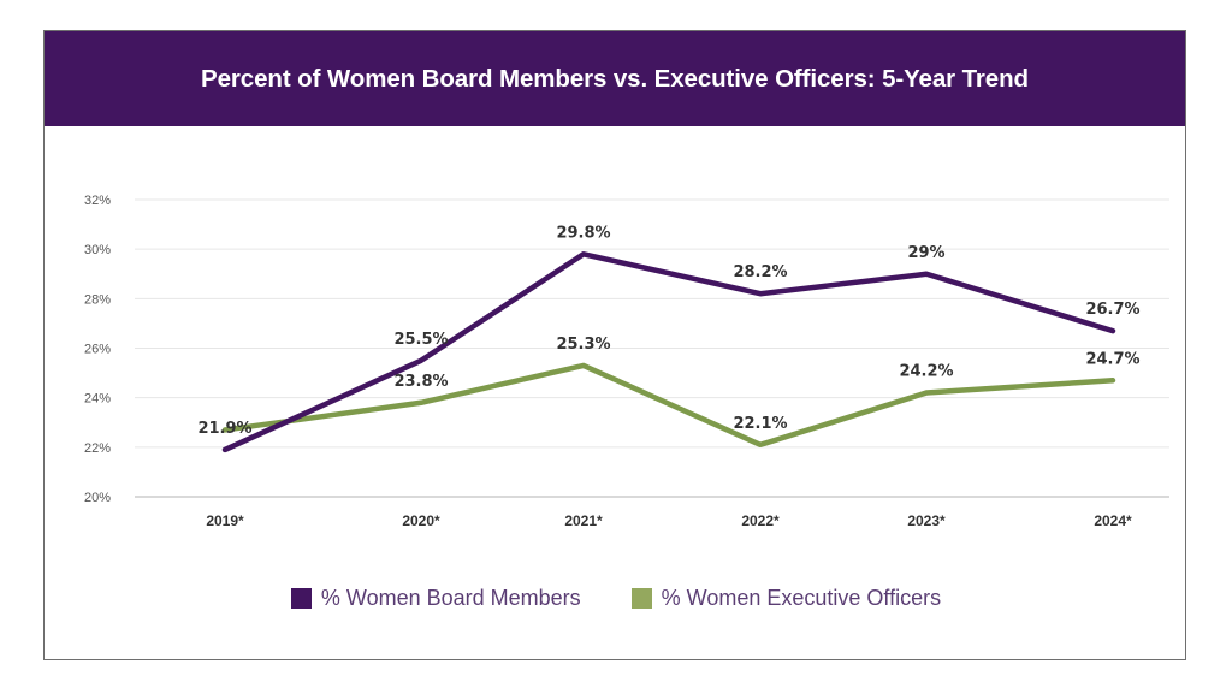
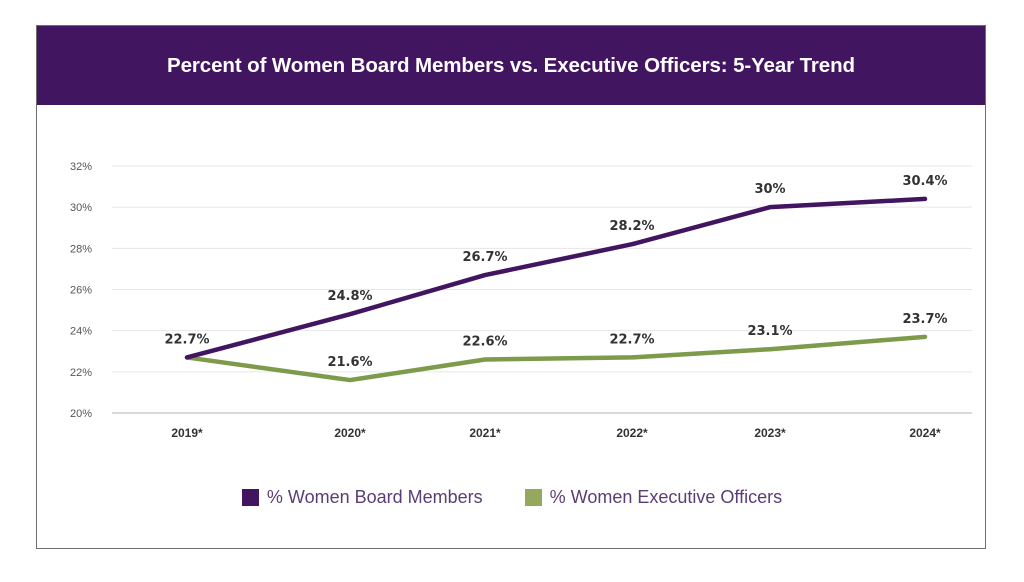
% Women Board Members/2019*: 21.9% -> 22.7%
% Women Board Members/2020*: 25.5% -> 24.8%
% Women Executive Officers/2020*: 23.8% -> 21.6%
% Women Board Members/2021*: 29.8% -> 26.7%
% Women Executive Officers/2021*: 25.3% -> 22.6%
% Women Executive Officers/2022*: 22.1% -> 22.7%
% Women Board Members/2023*: 29% -> 30%
% Women Executive Officers/2023*: 24.2% -> 23.1%
% Women Board Members/2024*: 26.7% -> 30.4%
% Women Executive Officers/2024*: 24.7% -> 23.7%
